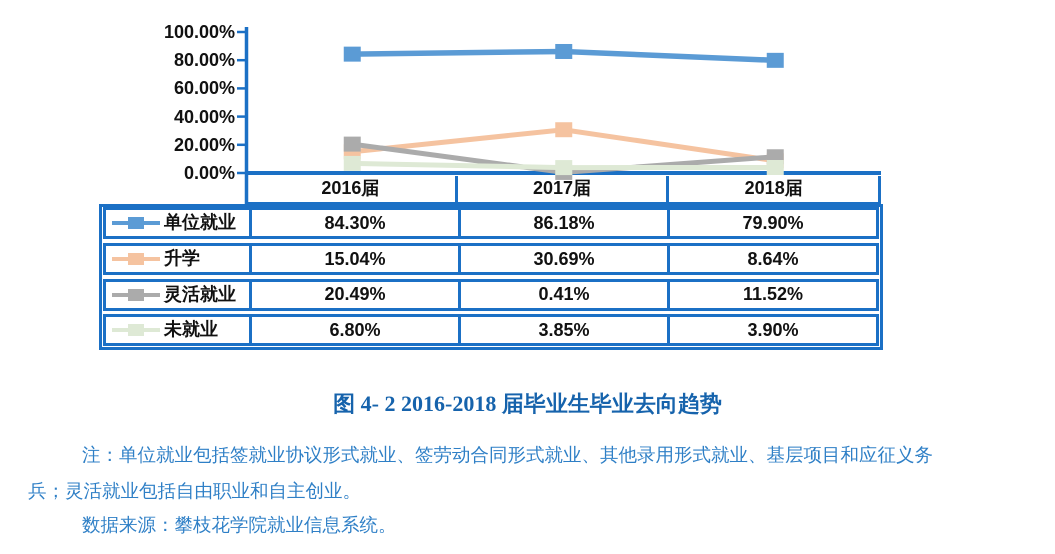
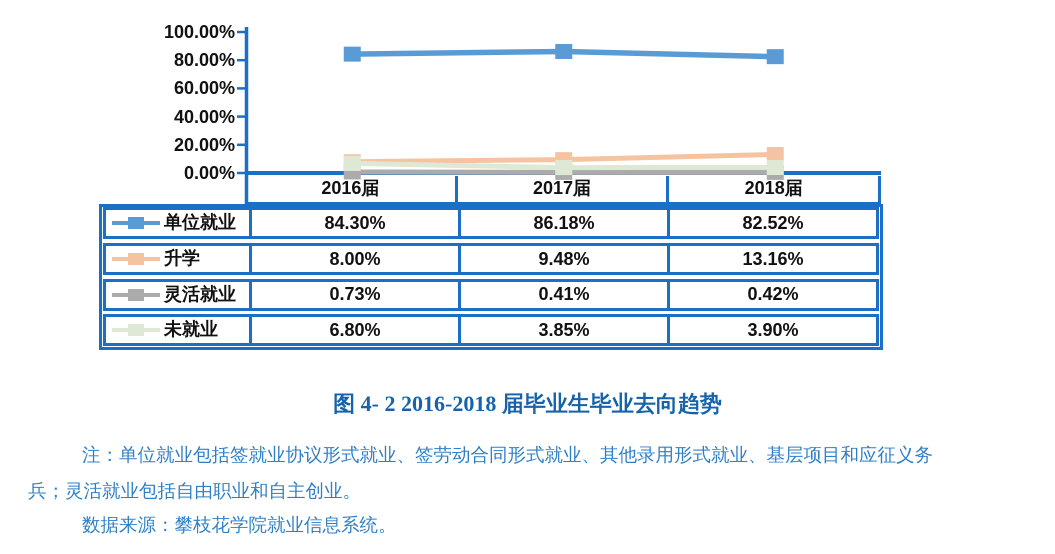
升学/2016届: 15.04% -> 8.00%
灵活就业/2016届: 20.49% -> 0.73%
升学/2017届: 30.69% -> 9.48%
单位就业/2018届: 79.90% -> 82.52%
升学/2018届: 8.64% -> 13.16%
灵活就业/2018届: 11.52% -> 0.42%
